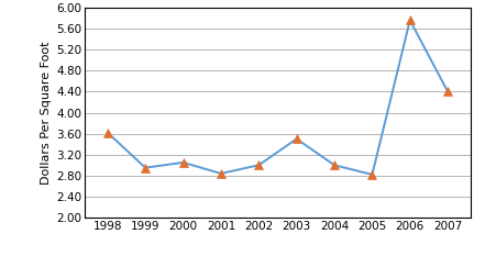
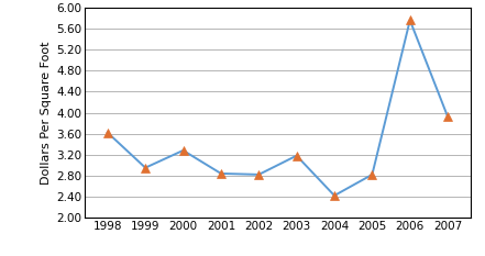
2000: 3.05 -> 3.28
2002: 3.00 -> 2.82
2003: 3.50 -> 3.18
2004: 3.00 -> 2.42
2007: 4.40 -> 3.92
